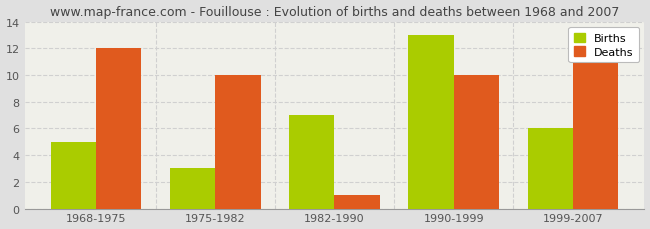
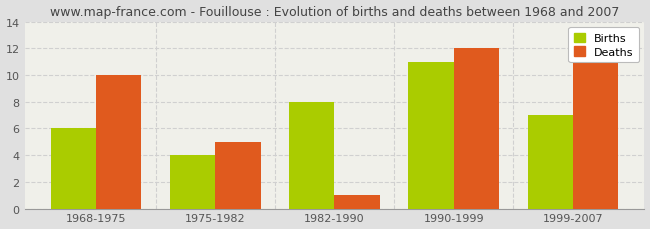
Births/1968-1975: 5 -> 6
Deaths/1968-1975: 12 -> 10
Births/1975-1982: 3 -> 4
Deaths/1975-1982: 10 -> 5
Births/1982-1990: 7 -> 8
Births/1990-1999: 13 -> 11
Deaths/1990-1999: 10 -> 12
Births/1999-2007: 6 -> 7
